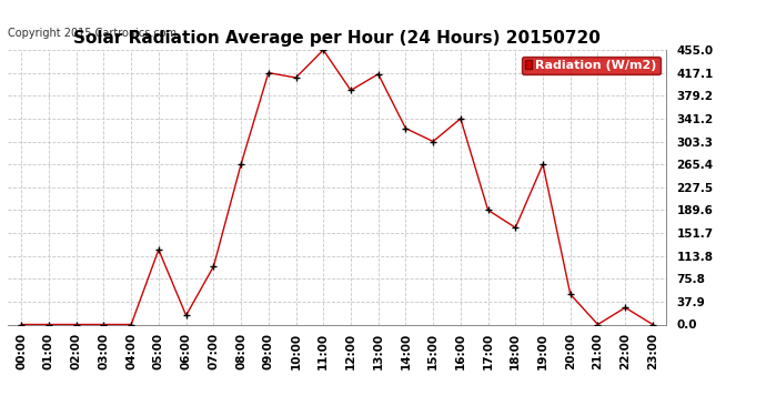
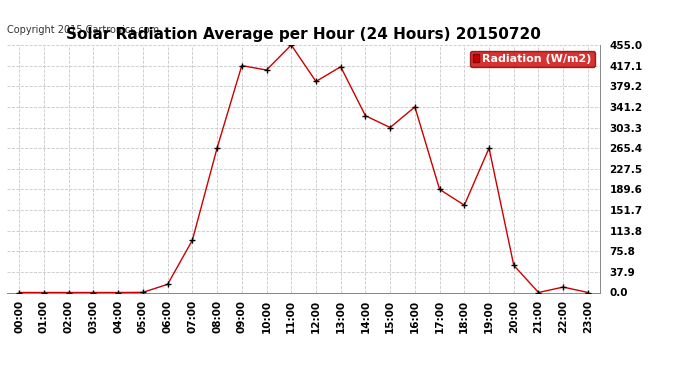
05:00: 124 -> 0
22:00: 28 -> 10
